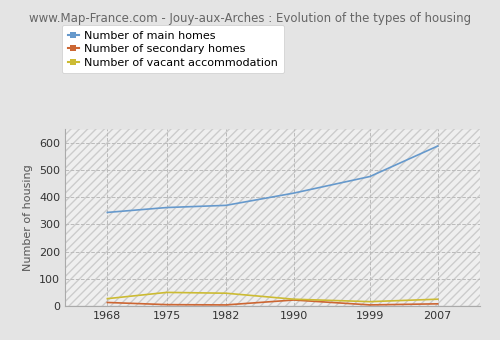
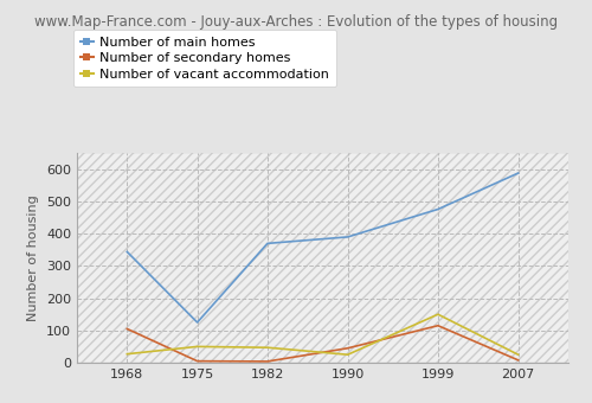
Number of secondary homes/1968: 13 -> 105
Number of main homes/1975: 362 -> 125
Number of main homes/1990: 415 -> 390
Number of secondary homes/1990: 22 -> 45
Number of secondary homes/1999: 4 -> 115
Number of vacant accommodation/1999: 16 -> 150
